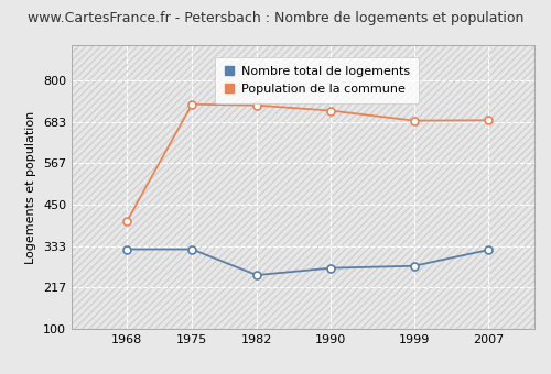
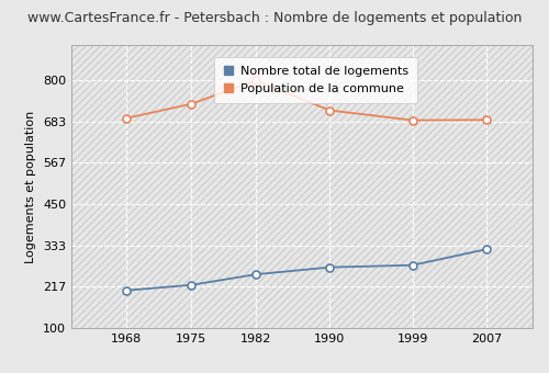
Nombre total de logements/1968: 325 -> 207
Population de la commune/1968: 405 -> 693
Nombre total de logements/1975: 325 -> 222
Population de la commune/1982: 730 -> 799
